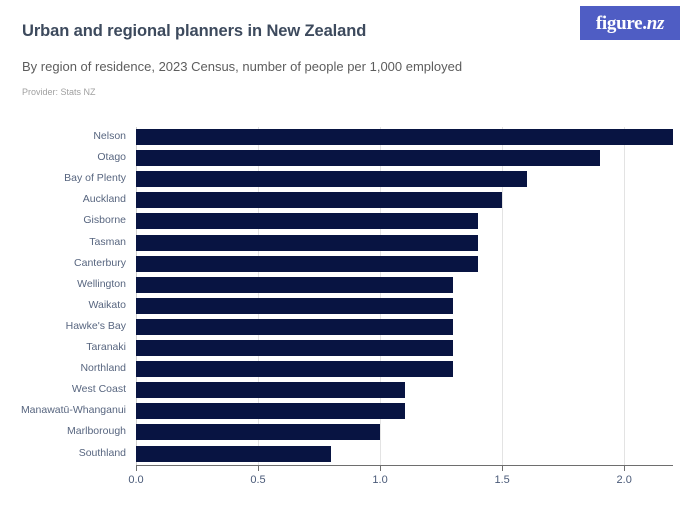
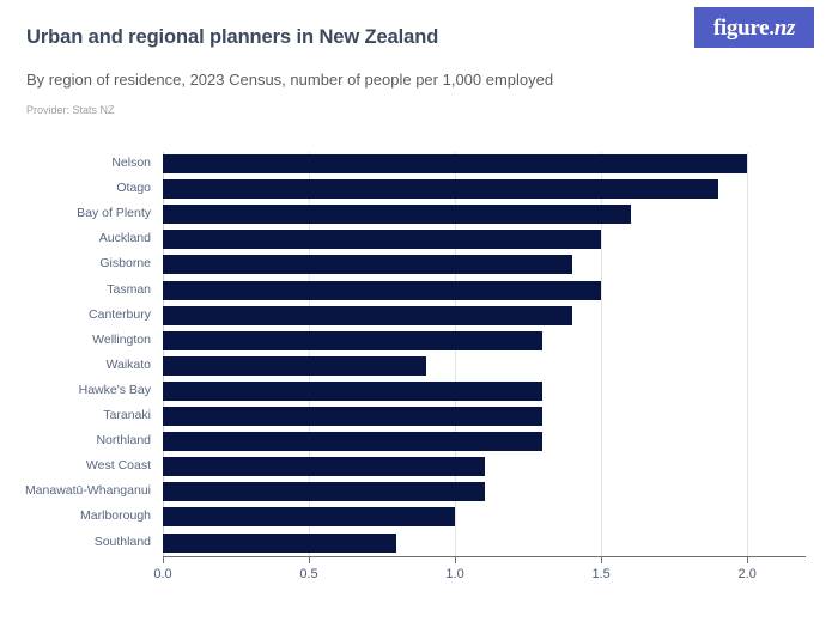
Nelson: 2.2 -> 2.0
Tasman: 1.4 -> 1.5
Waikato: 1.3 -> 0.9
